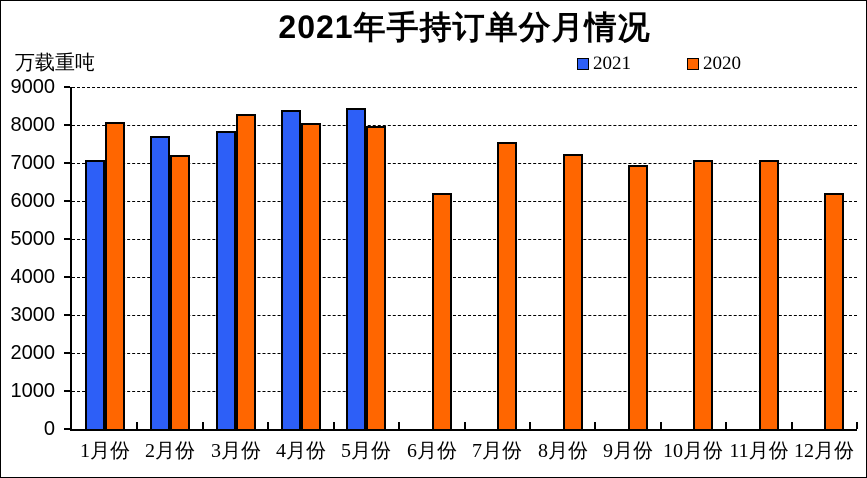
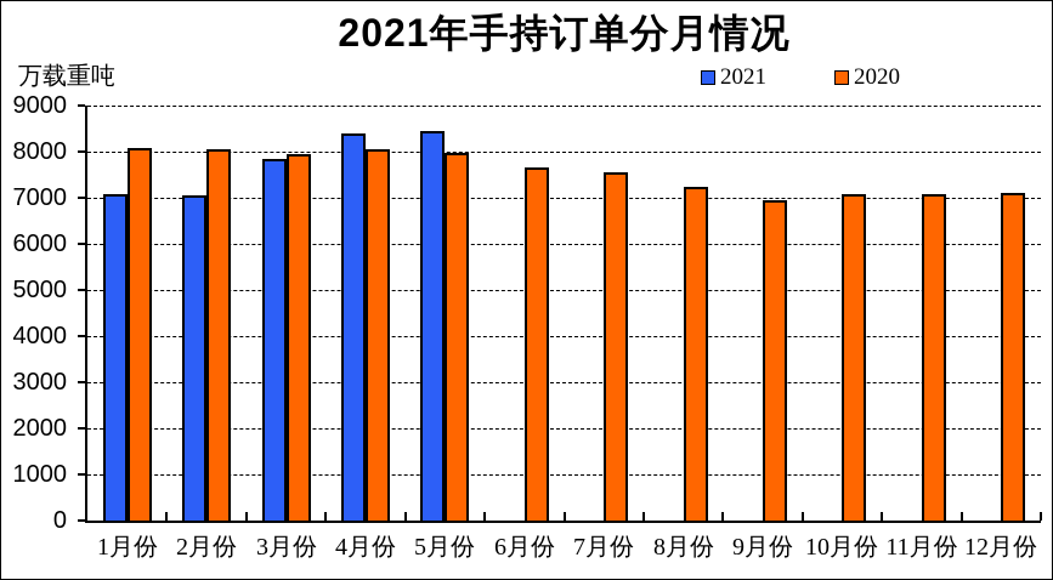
2021/2月份: 7700 -> 7000
2020/2月份: 7200 -> 8000
2020/3月份: 8300 -> 8000
2020/6月份: 6200 -> 7600
2020/12月份: 6200 -> 7100
